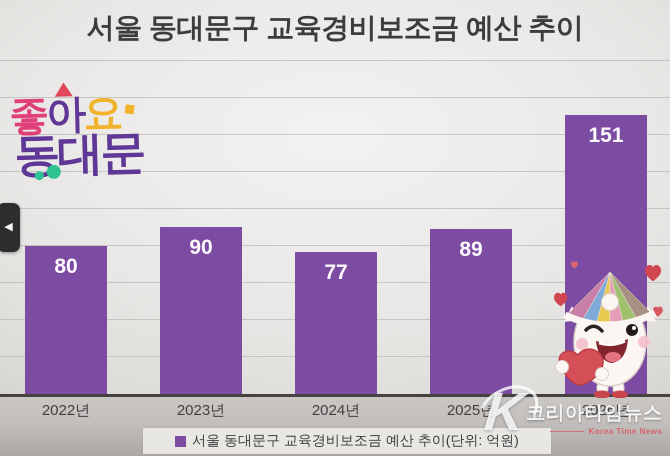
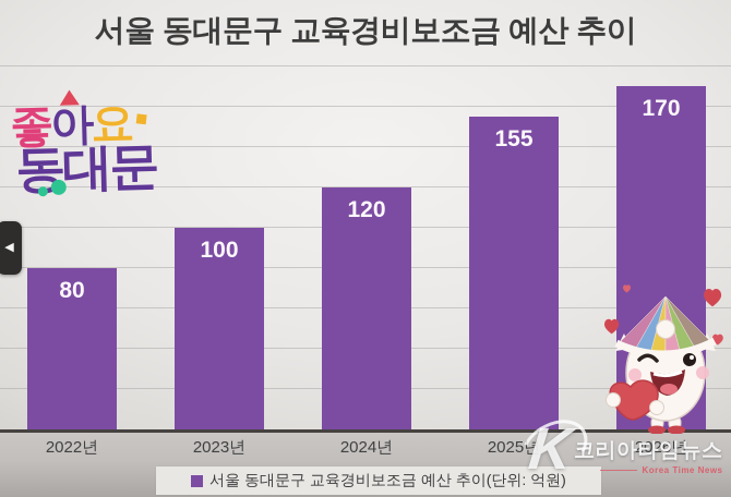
2023년: 90 -> 100
2024년: 77 -> 120
2025년: 89 -> 155
2026년: 151 -> 170
